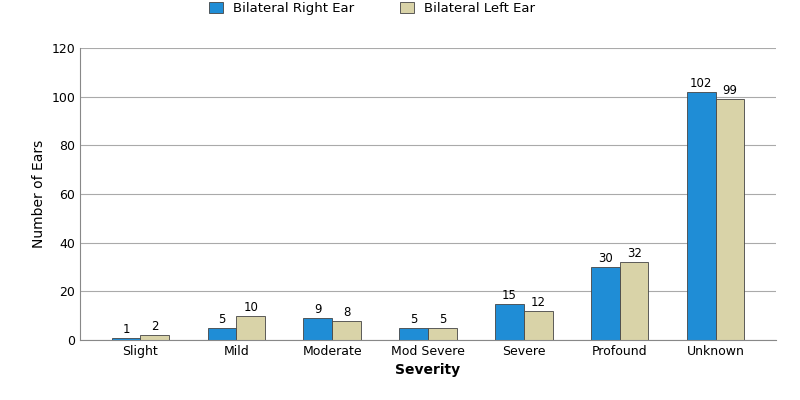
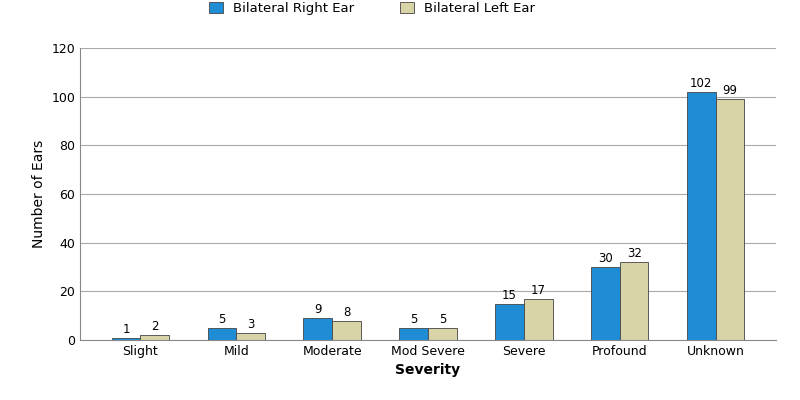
Bilateral Left Ear/Mild: 10 -> 3
Bilateral Left Ear/Severe: 12 -> 17
